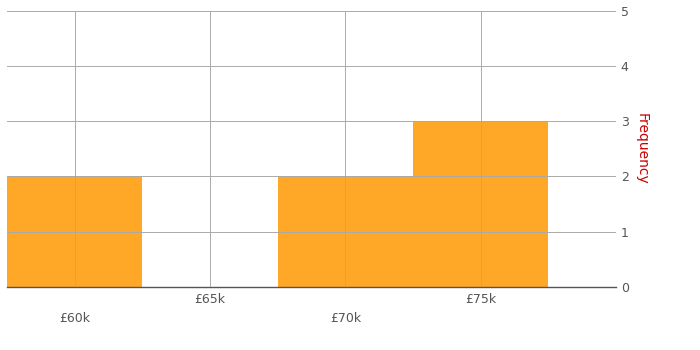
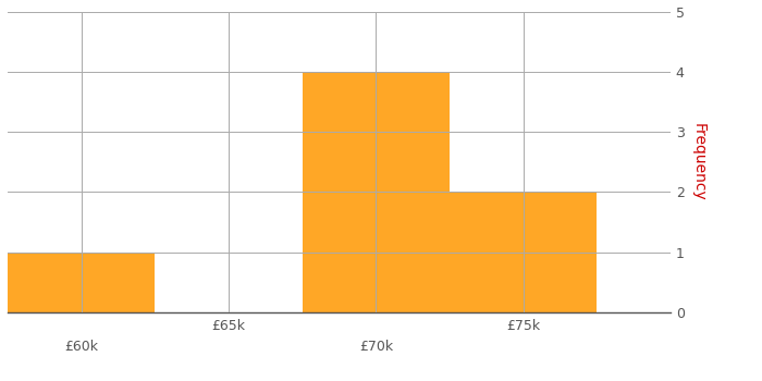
£60k: 2 -> 1
£70k: 2 -> 4
£75k: 3 -> 2
